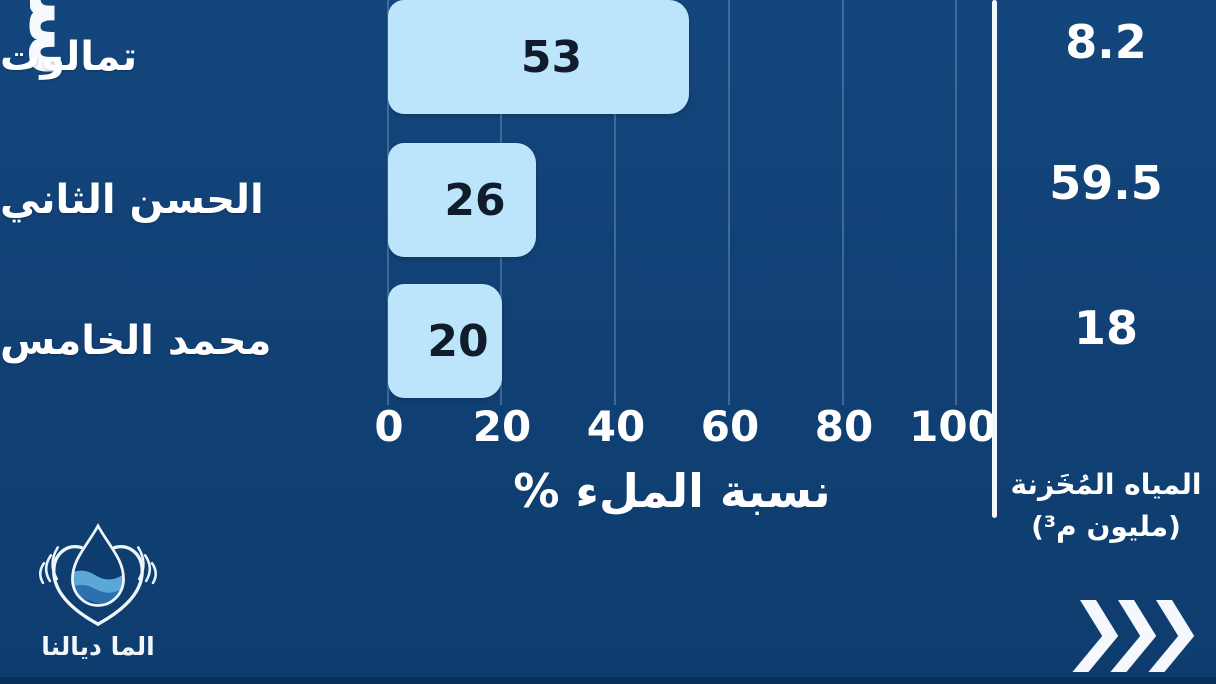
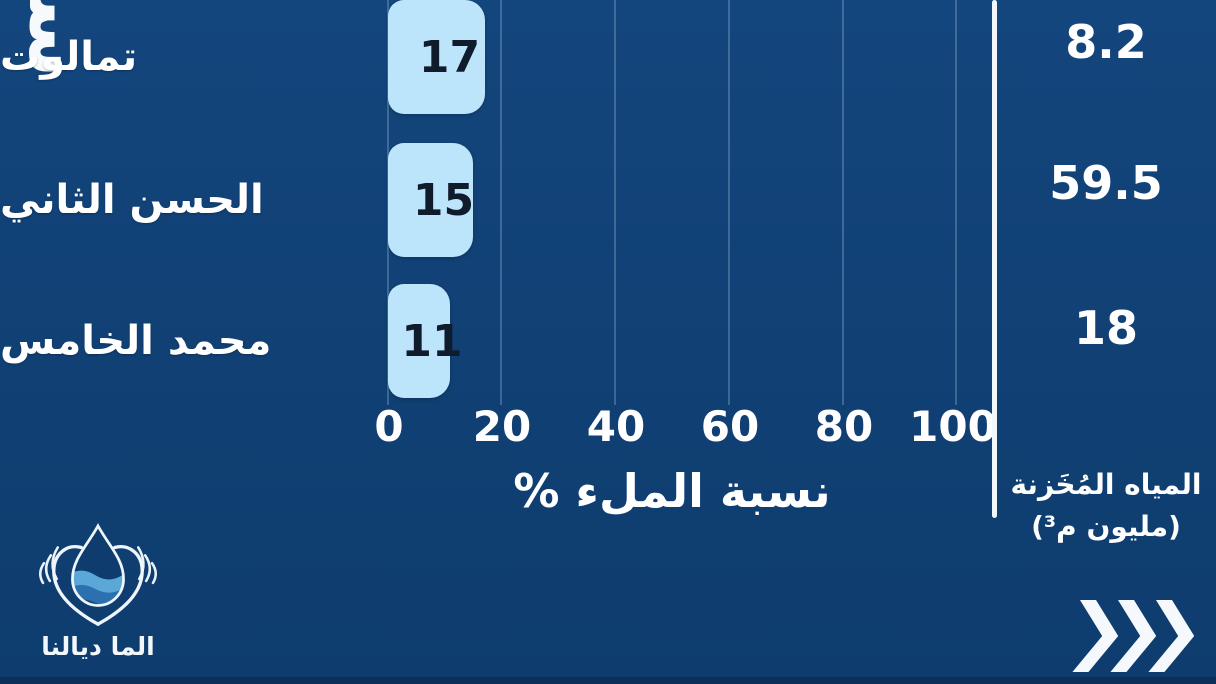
تمالوت: 53 -> 17
الحسن الثاني: 26 -> 15
محمد الخامس: 20 -> 11
